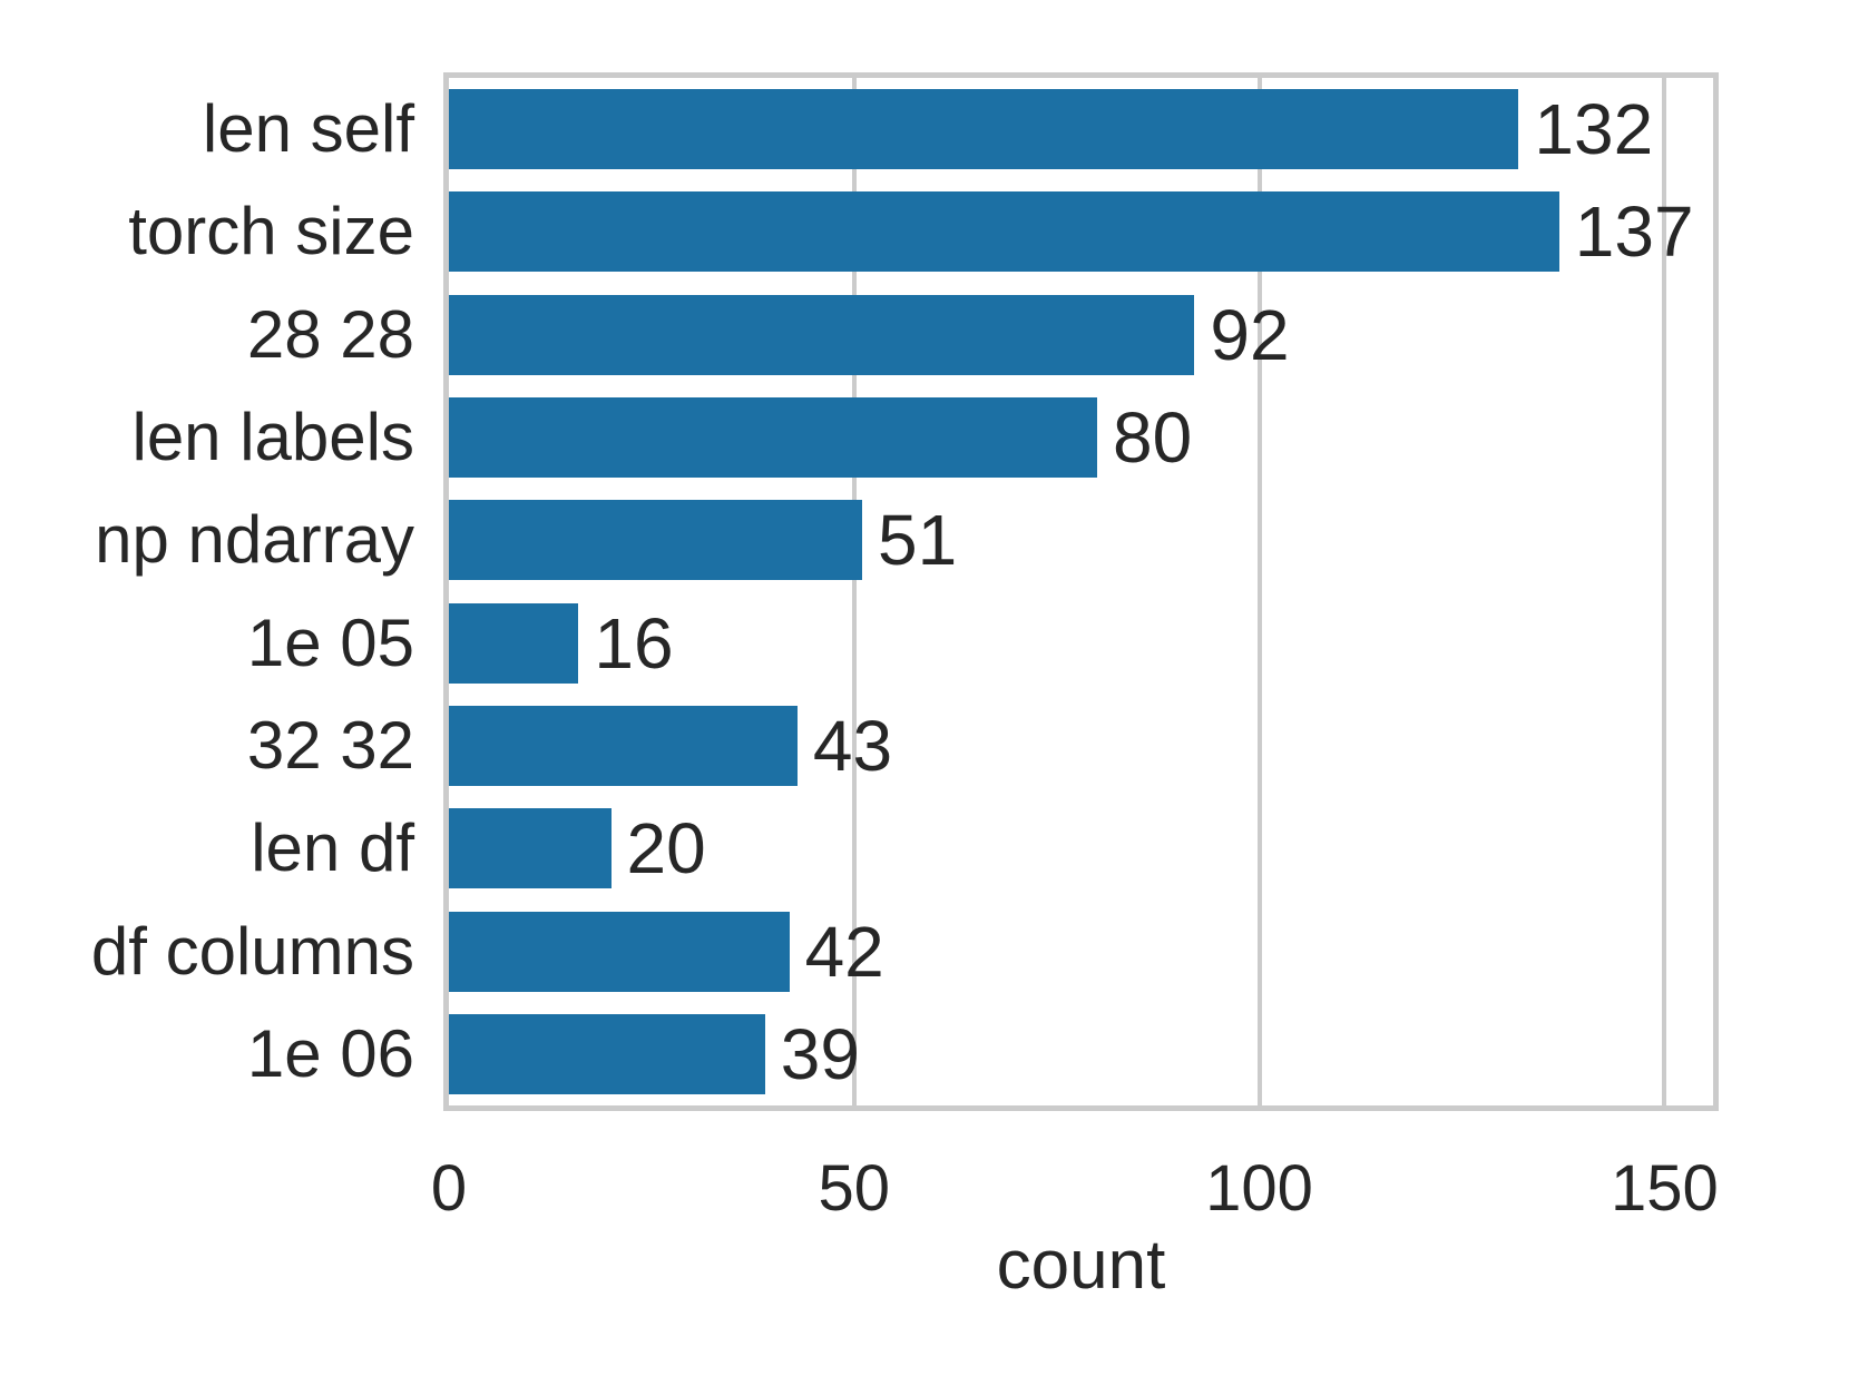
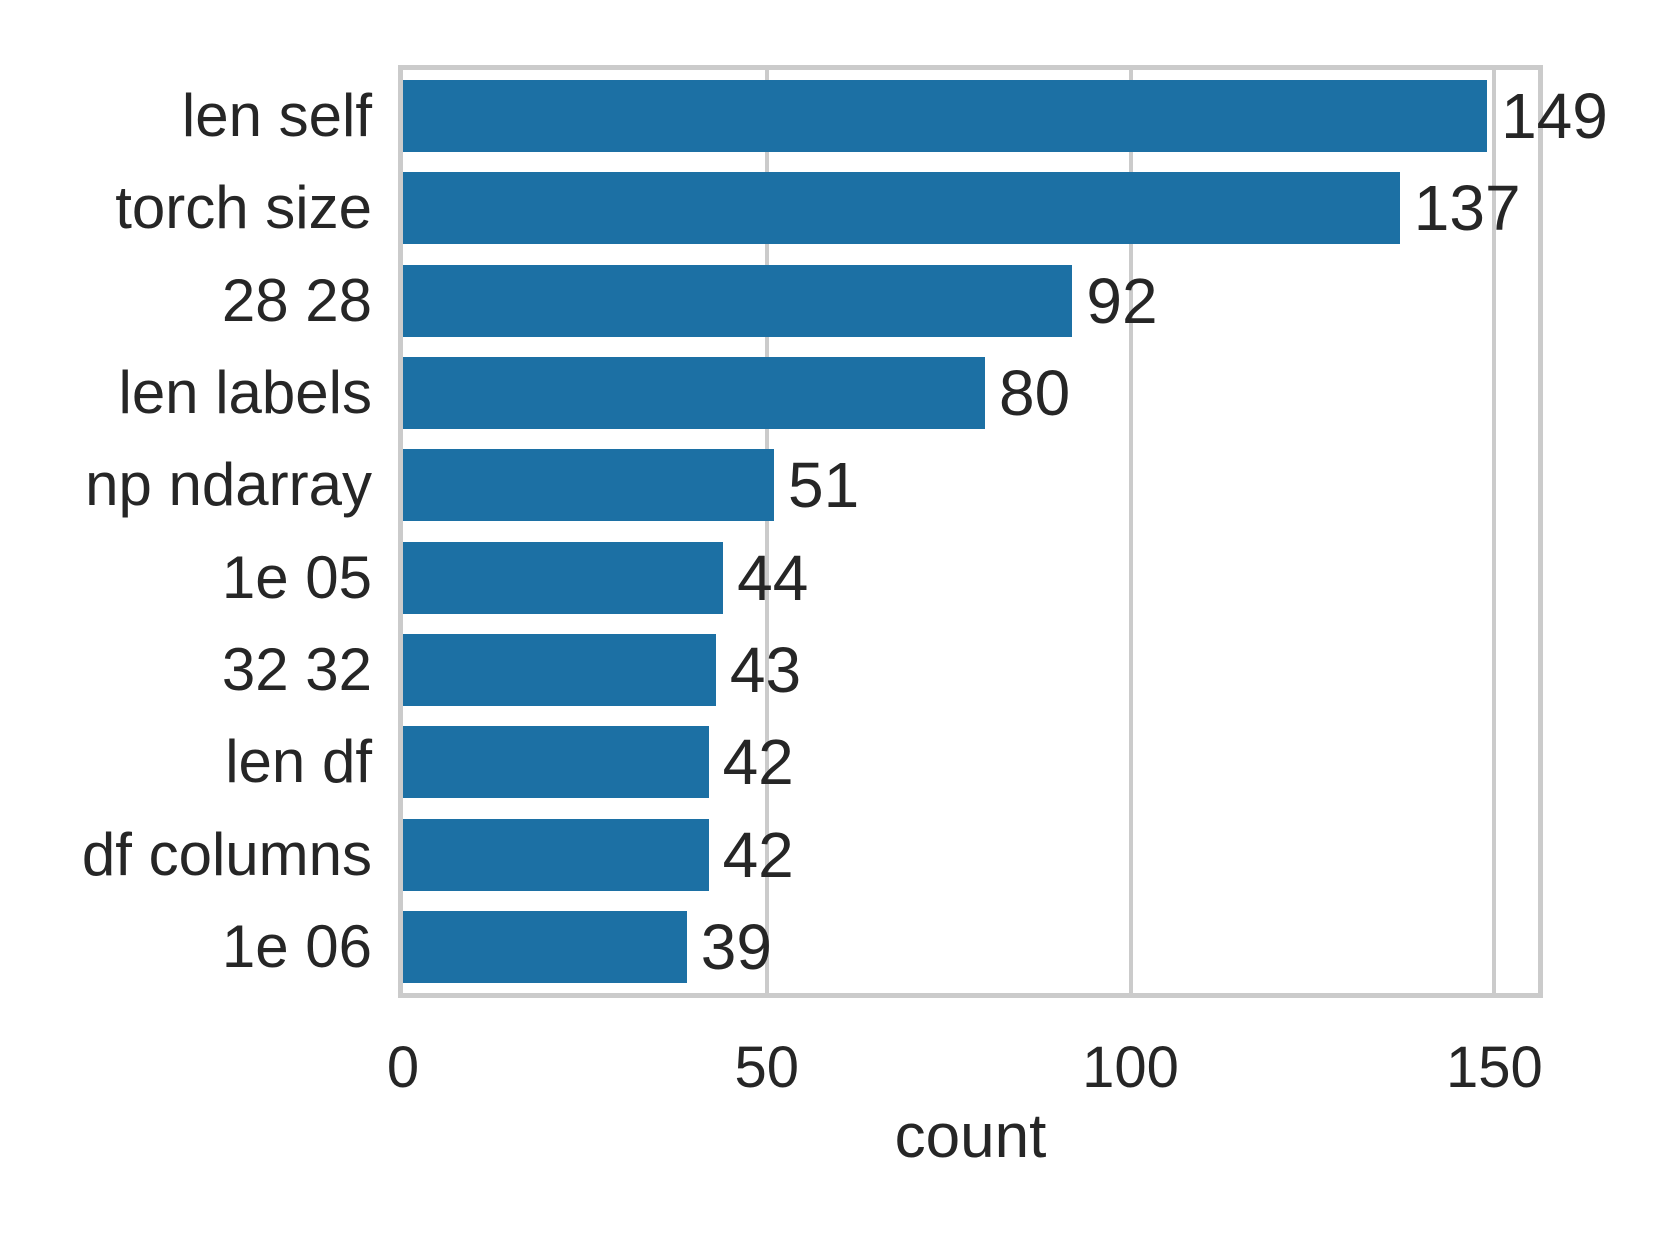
len self: 132 -> 149
1e 05: 16 -> 44
len df: 20 -> 42
